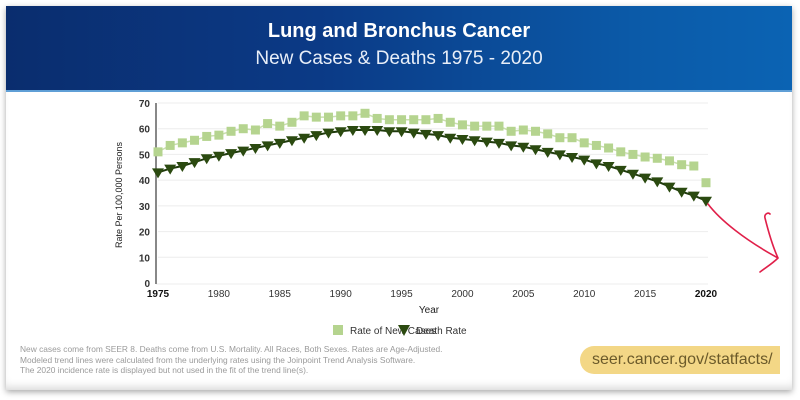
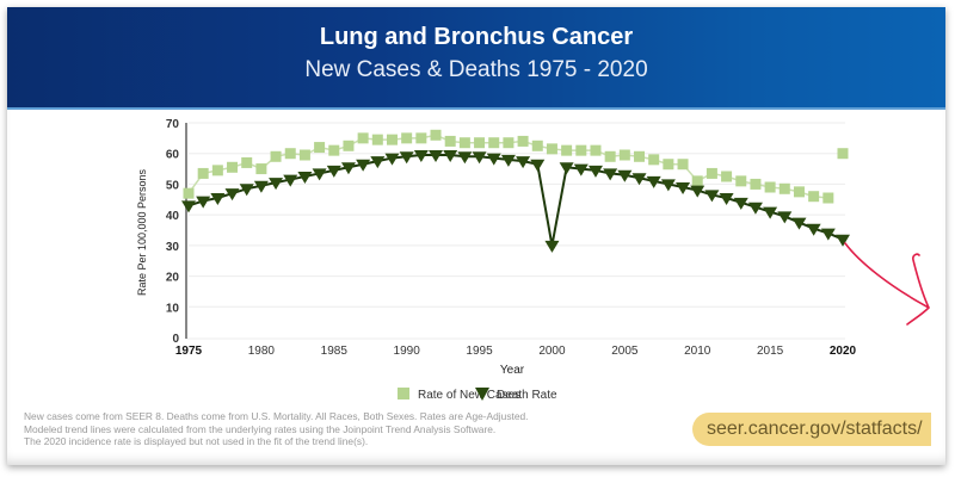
Rate of New Cases/1975: 51 -> 47
Rate of New Cases/1980: 58 -> 55
Death Rate/2000: 56 -> 30
Rate of New Cases/2010: 54 -> 51
Rate of New Cases/2020: 39 -> 60
